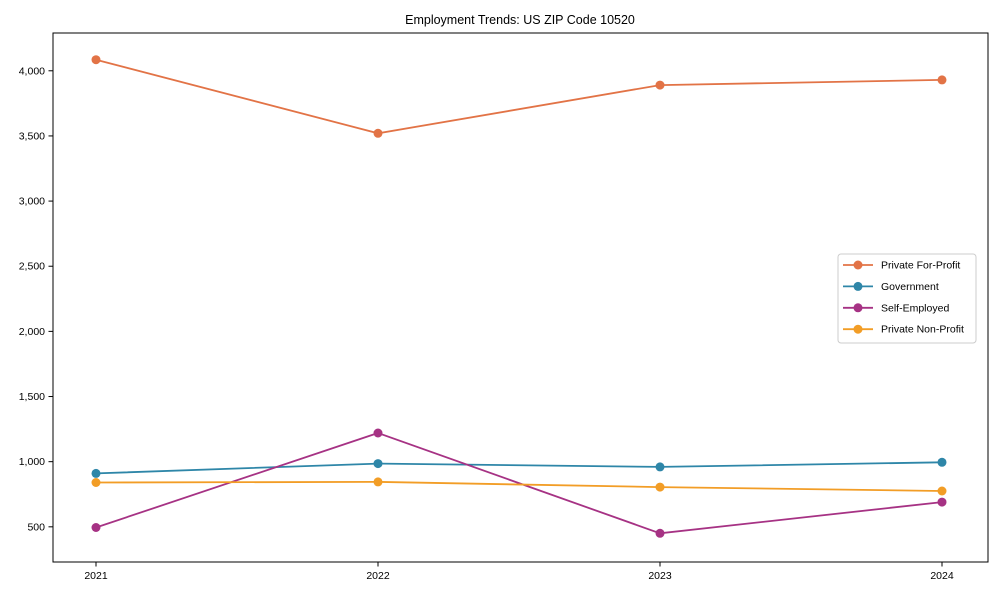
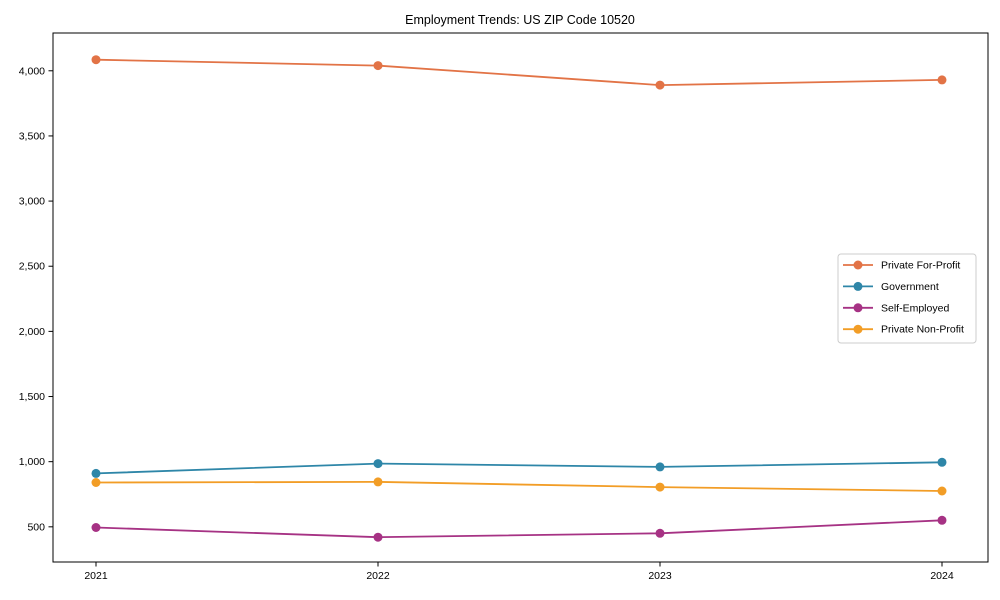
Private For-Profit/2022: 3520 -> 4040
Self-Employed/2022: 1220 -> 420
Self-Employed/2024: 690 -> 550
